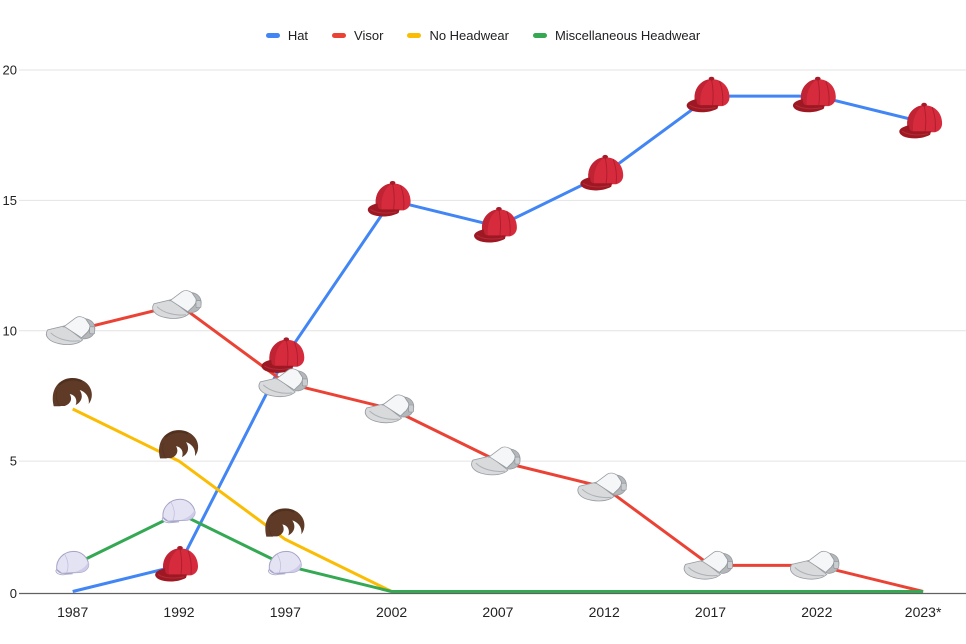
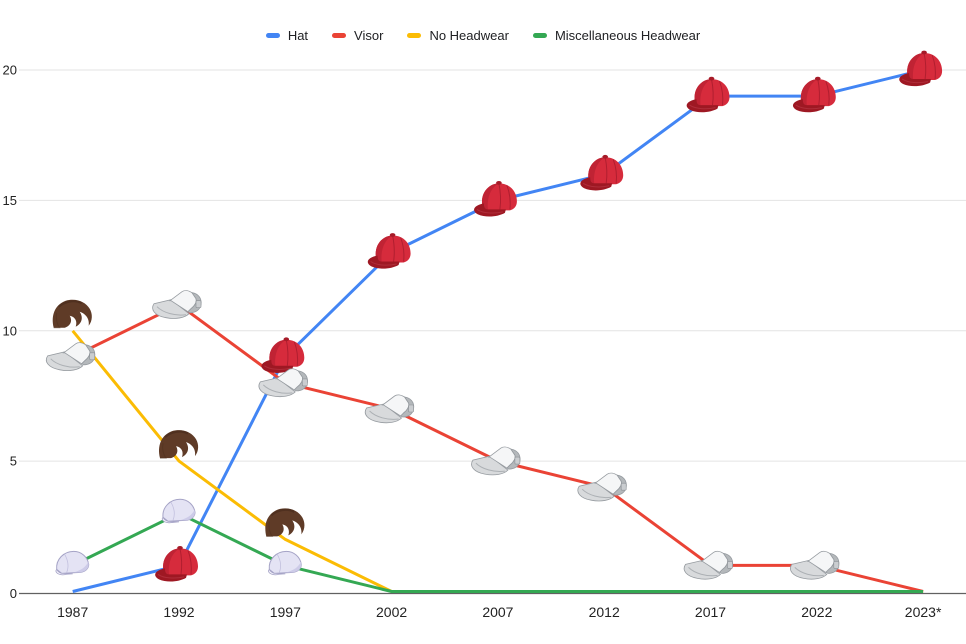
Visor/1987: 10 -> 9
No Headwear/1987: 7 -> 10
Hat/2002: 15 -> 13
Hat/2007: 14 -> 15
Hat/2023*: 18 -> 20
